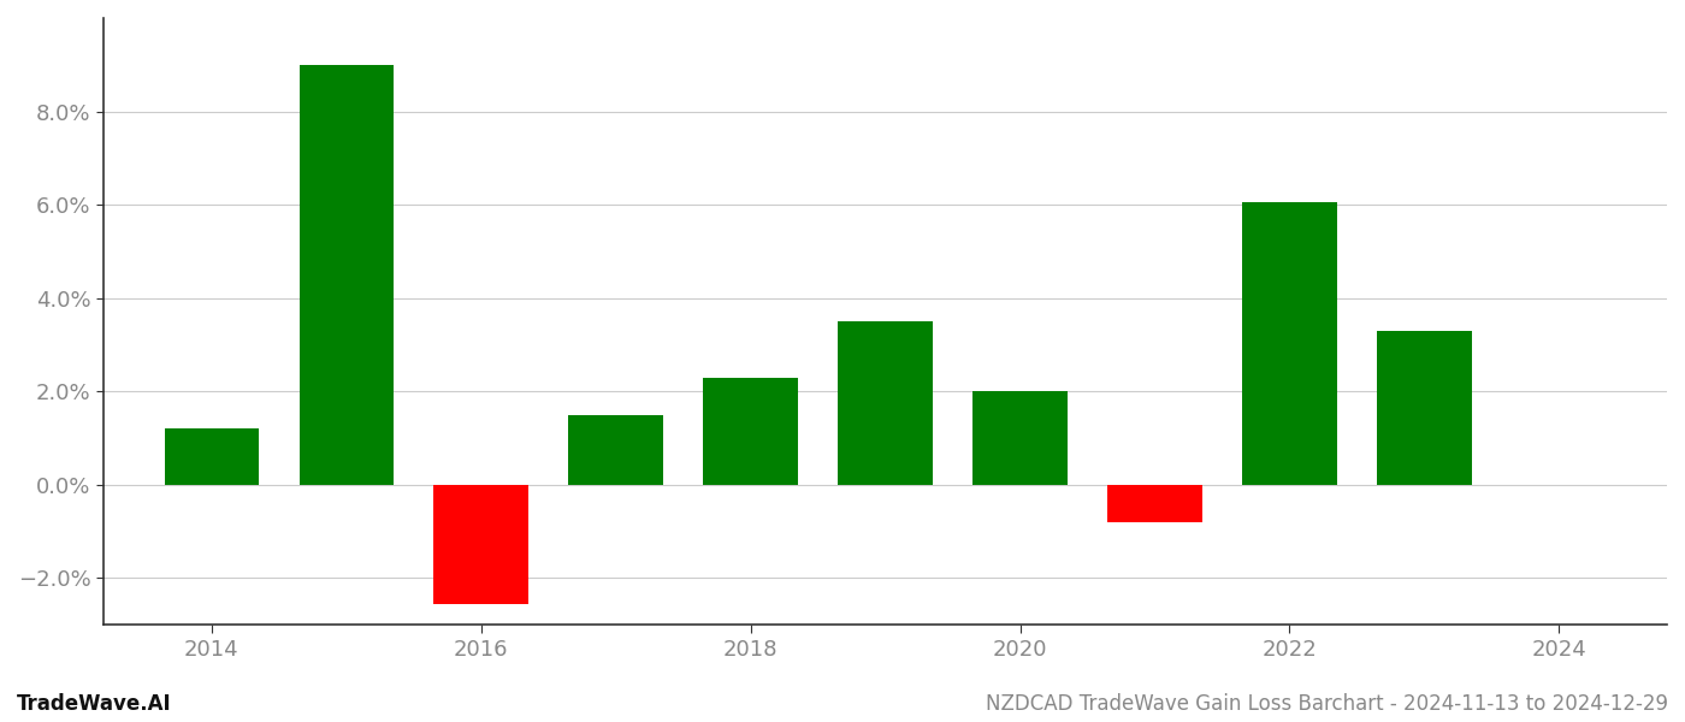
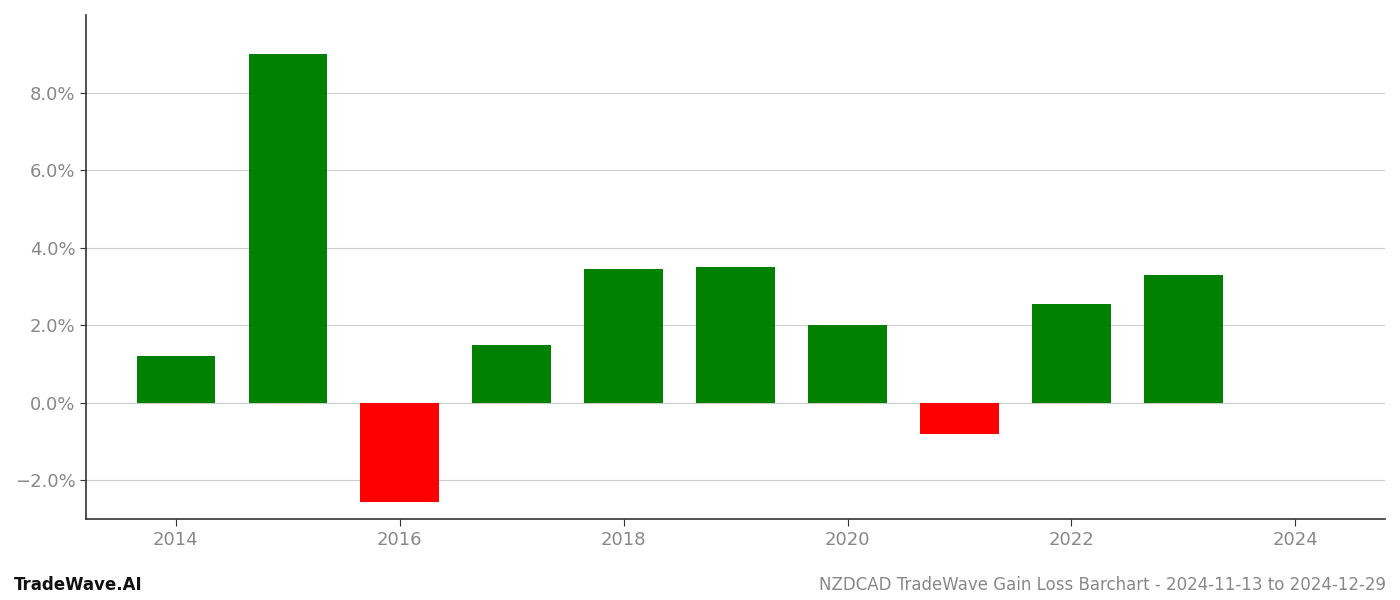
2018: 2.30% -> 3.45%
2022: 6.05% -> 2.55%
